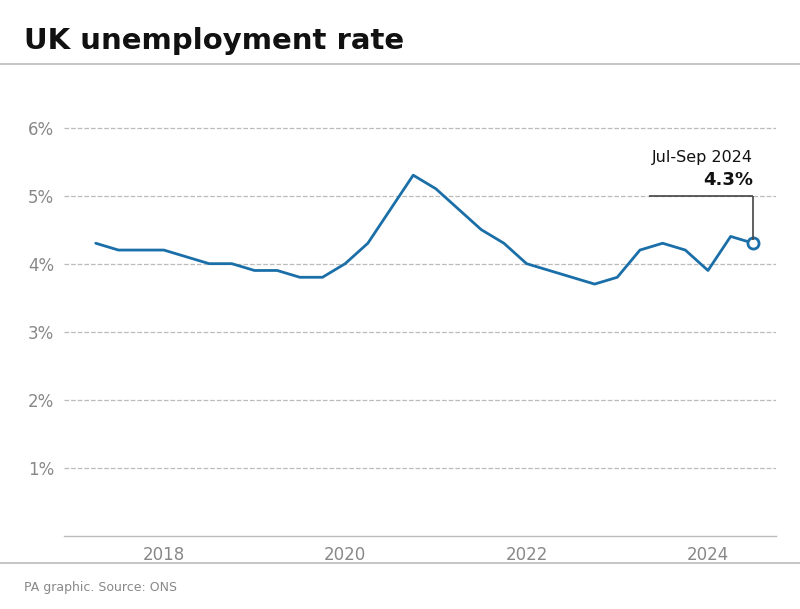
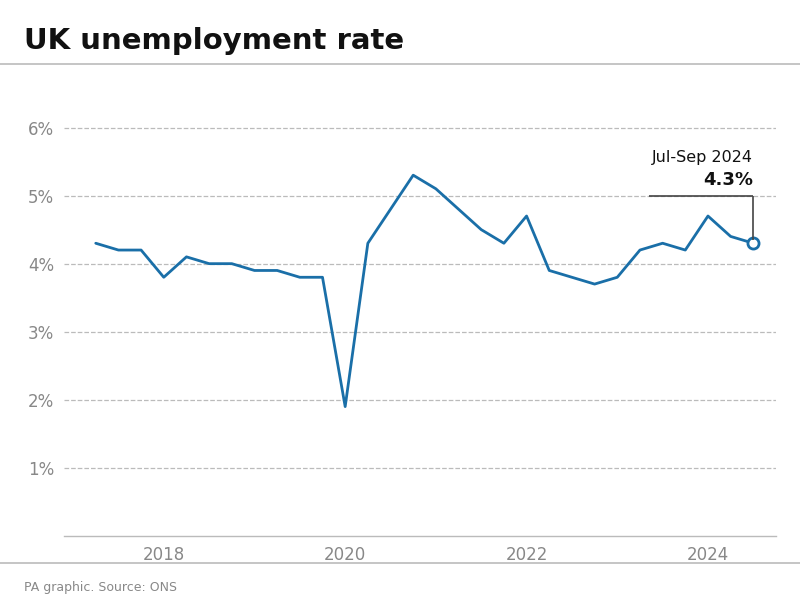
2018: 4.2% -> 3.8%
2020: 4.0% -> 1.9%
2022: 4.0% -> 4.7%
2024: 3.9% -> 4.7%
